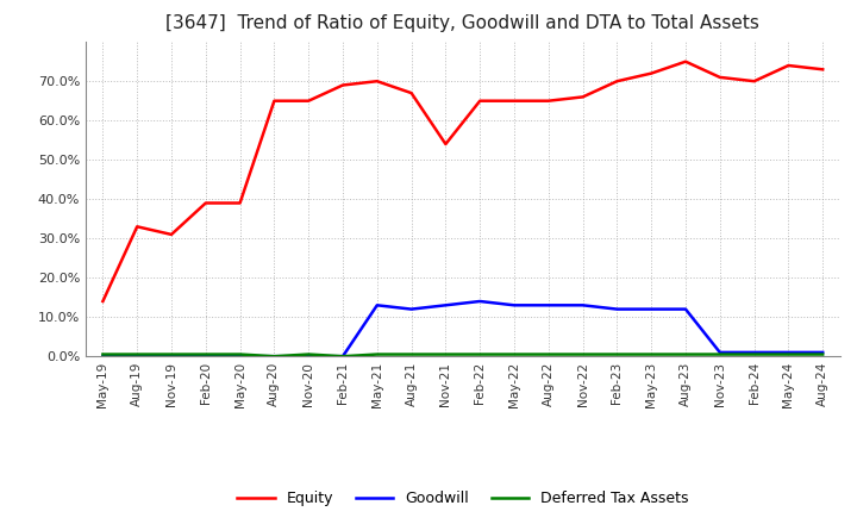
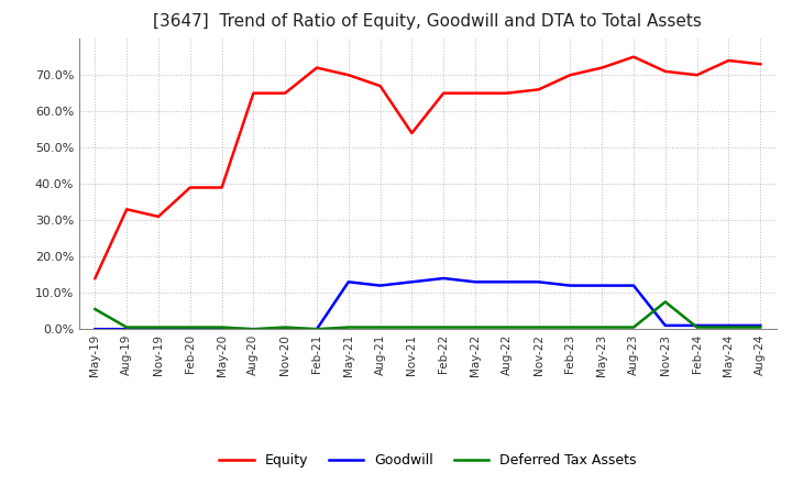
Deferred Tax Assets/May-19: 0.5% -> 5.5%
Equity/Feb-21: 69% -> 72%
Deferred Tax Assets/Nov-23: 0.5% -> 7.5%
